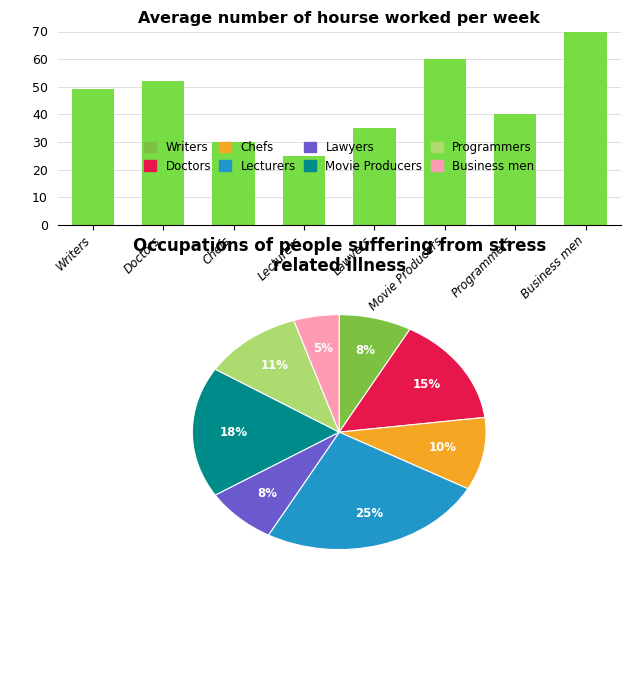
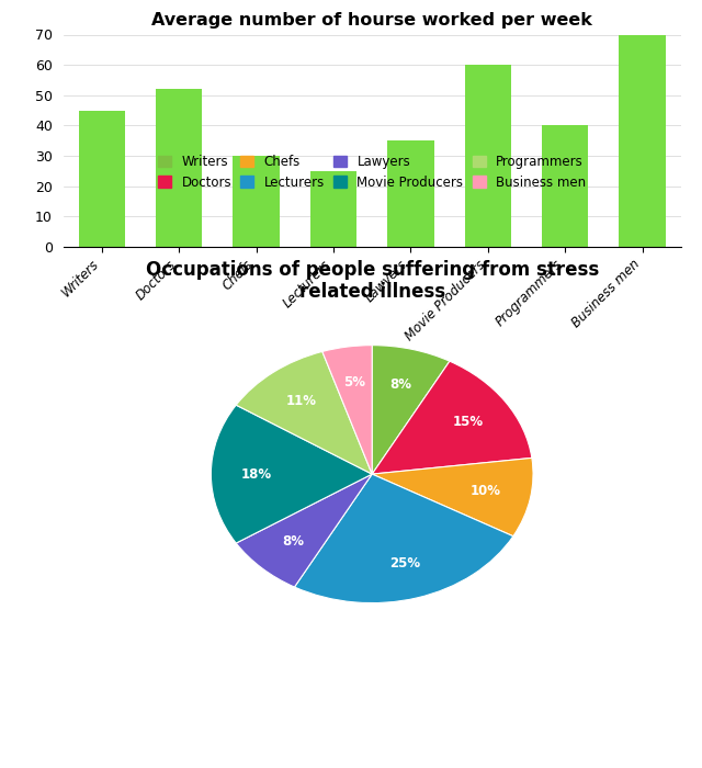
Writers: 49 -> 45
